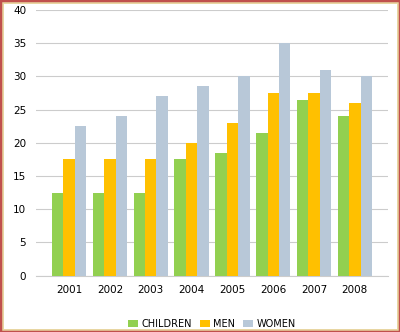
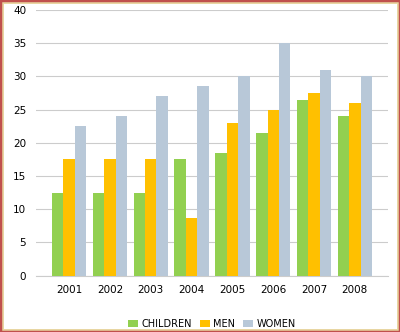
MEN/2004: 20.0 -> 8.6
MEN/2006: 27.5 -> 25.0
